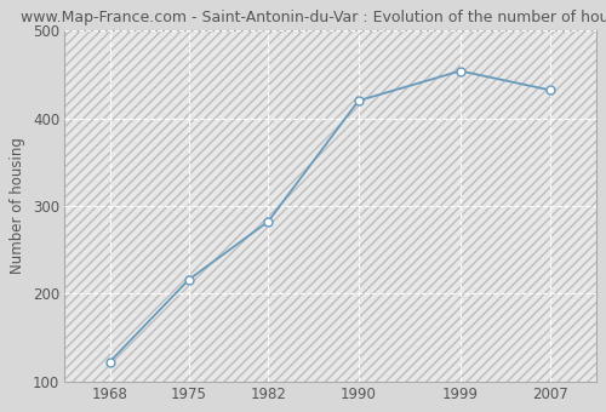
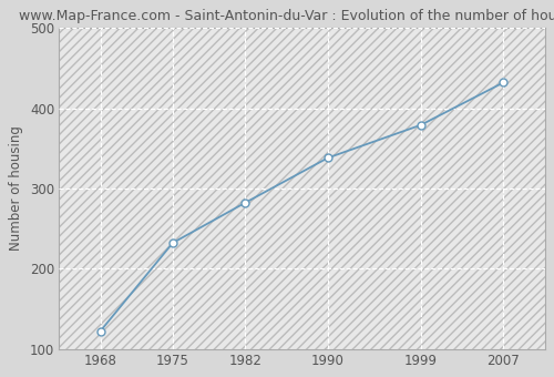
1975: 216 -> 232
1990: 420 -> 338
1999: 454 -> 379
